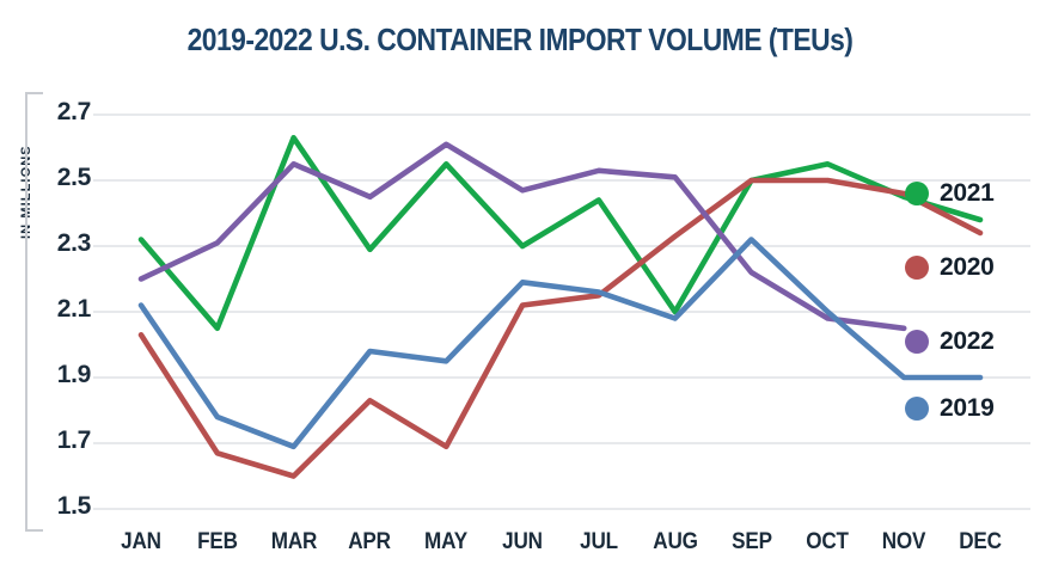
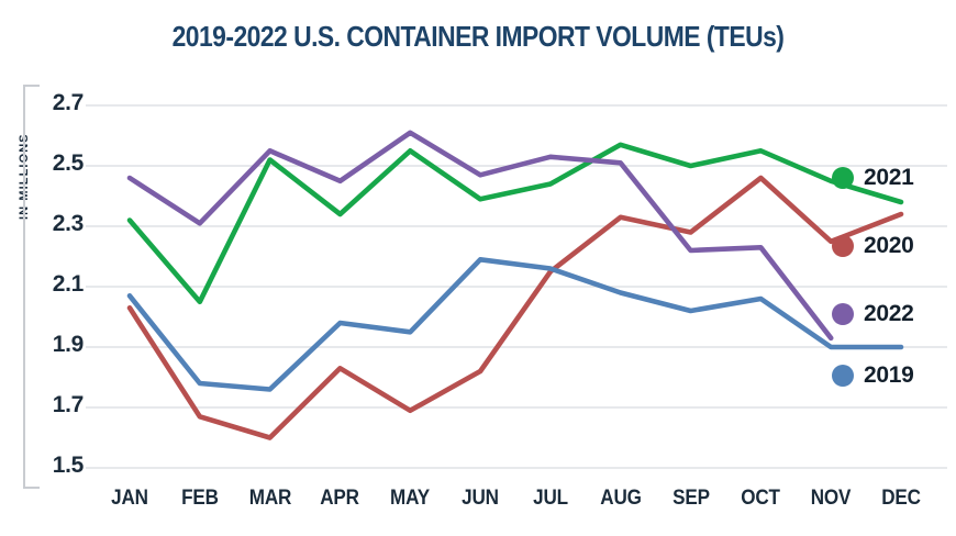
2022/JAN: 2.20 -> 2.46
2019/JAN: 2.12 -> 2.07
2021/MAR: 2.63 -> 2.52
2019/MAR: 1.69 -> 1.76
2021/APR: 2.29 -> 2.34
2021/JUN: 2.30 -> 2.39
2020/JUN: 2.12 -> 1.82
2021/AUG: 2.10 -> 2.57
2020/SEP: 2.50 -> 2.28
2019/SEP: 2.32 -> 2.02
2020/OCT: 2.50 -> 2.46
2022/OCT: 2.08 -> 2.23
2019/OCT: 2.10 -> 2.06
2020/NOV: 2.46 -> 2.25
2022/NOV: 2.05 -> 1.93
